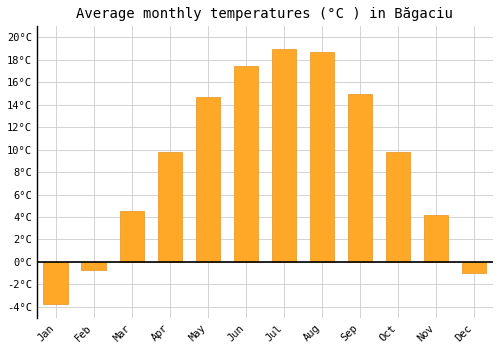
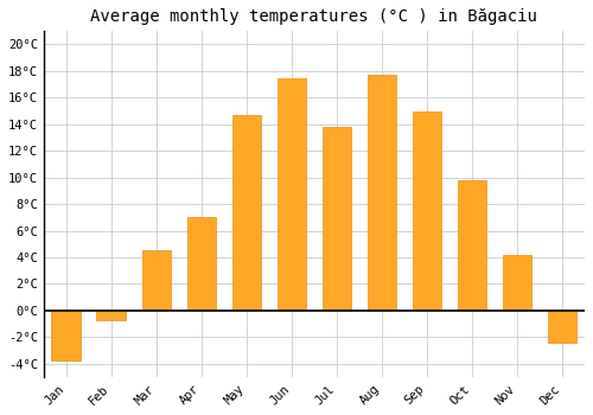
Apr: 9.8°C -> 7.0°C
Jul: 19.0°C -> 13.8°C
Aug: 18.7°C -> 17.7°C
Dec: -1.0°C -> -2.4°C
